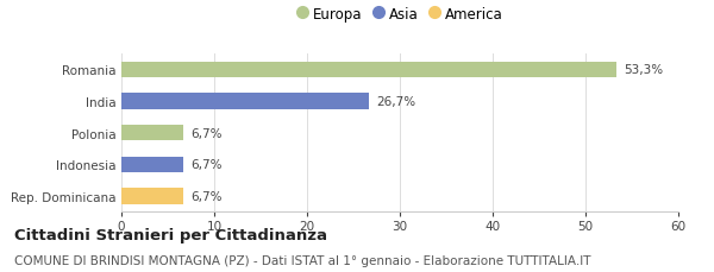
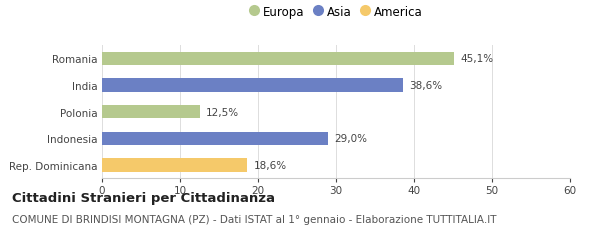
Romania: 53,3% -> 45,1%
India: 26,7% -> 38,6%
Polonia: 6,7% -> 12,5%
Indonesia: 6,7% -> 29,0%
Rep. Dominicana: 6,7% -> 18,6%
